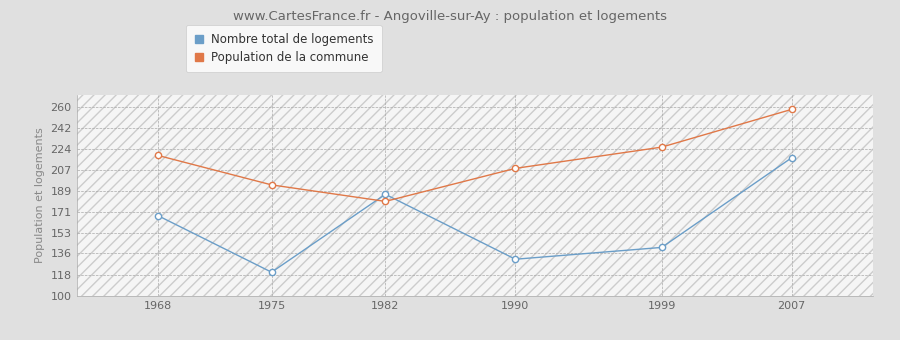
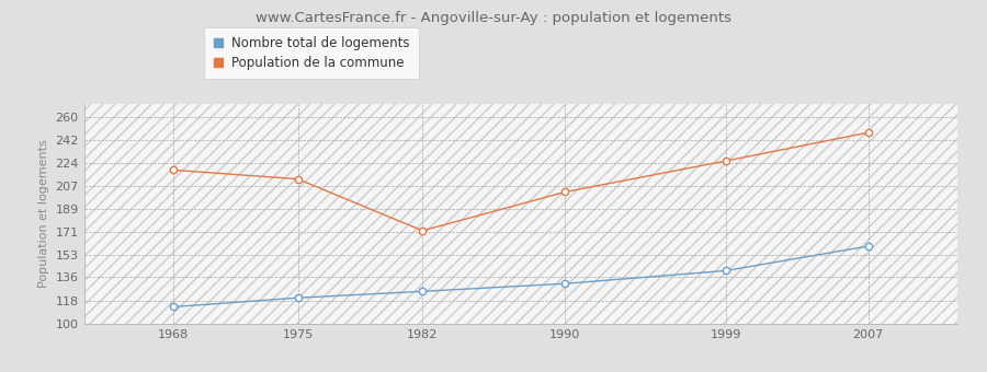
Nombre total de logements/1968: 168 -> 113
Population de la commune/1975: 194 -> 212
Nombre total de logements/1982: 186 -> 125
Population de la commune/1982: 180 -> 172
Population de la commune/1990: 208 -> 202
Nombre total de logements/2007: 217 -> 160
Population de la commune/2007: 258 -> 248
